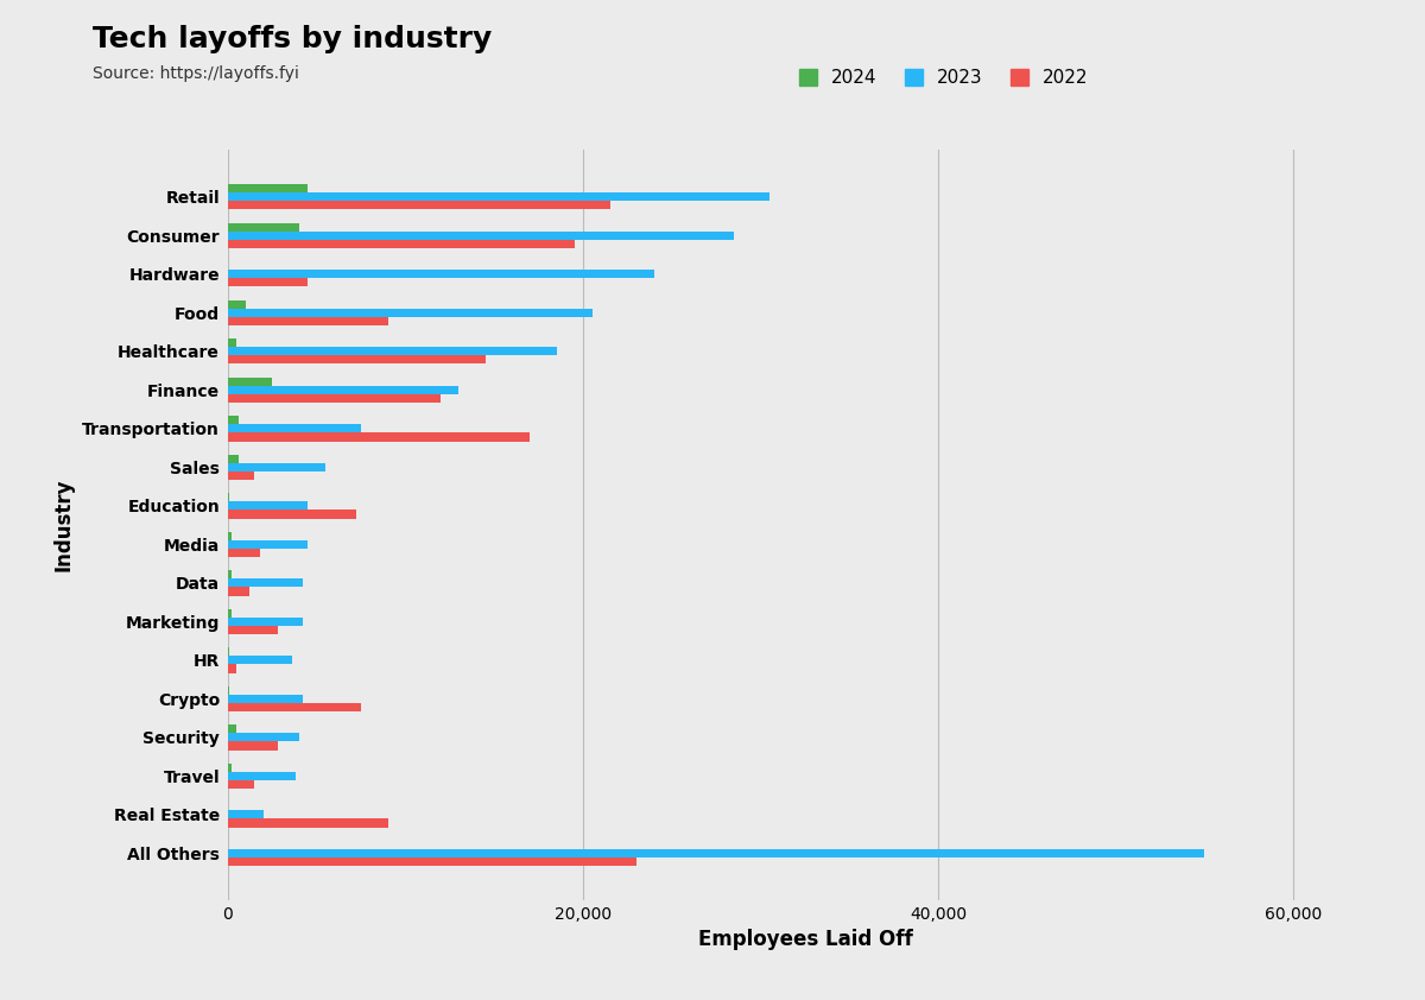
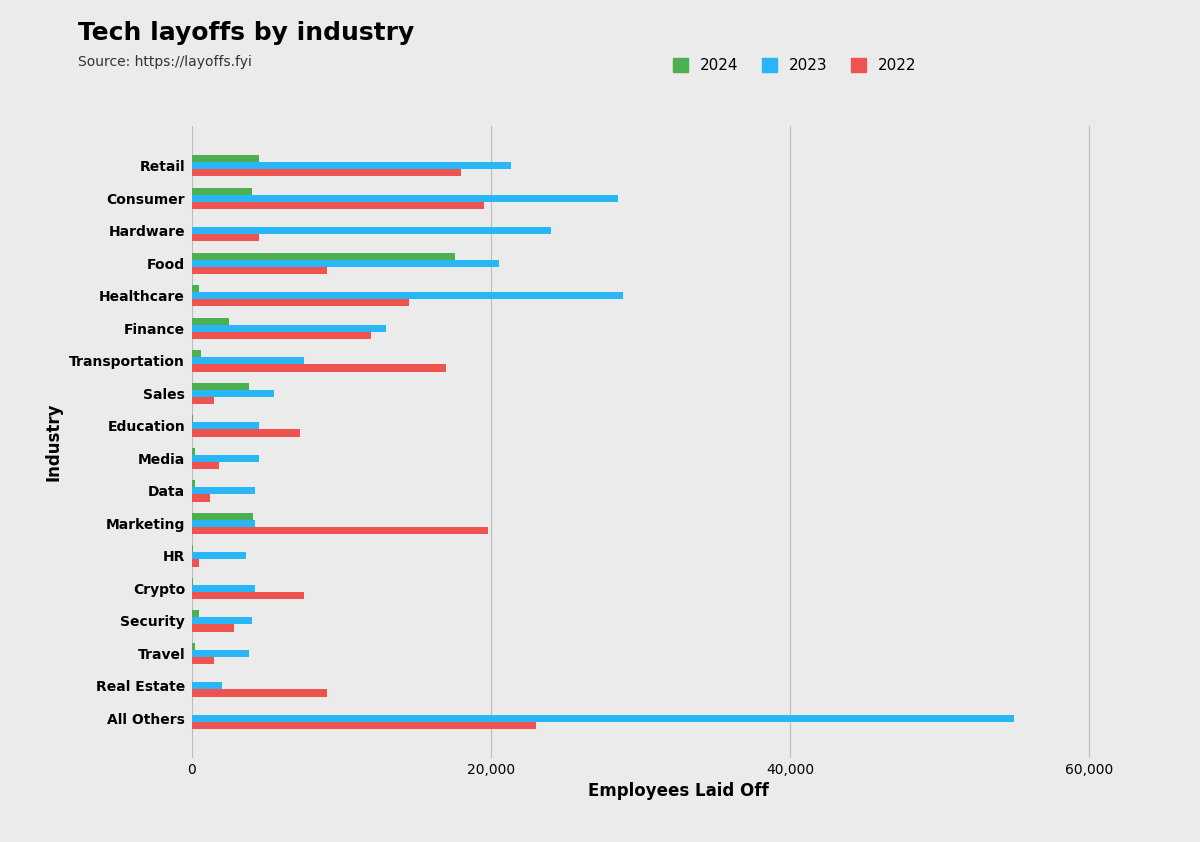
2023/Retail: 30,500 -> 21,300
2022/Retail: 21,500 -> 18,000
2024/Food: 1,000 -> 17,600
2023/Healthcare: 18,500 -> 28,800
2024/Sales: 600 -> 3,800
2024/Marketing: 200 -> 4,100
2022/Marketing: 2,800 -> 19,800
